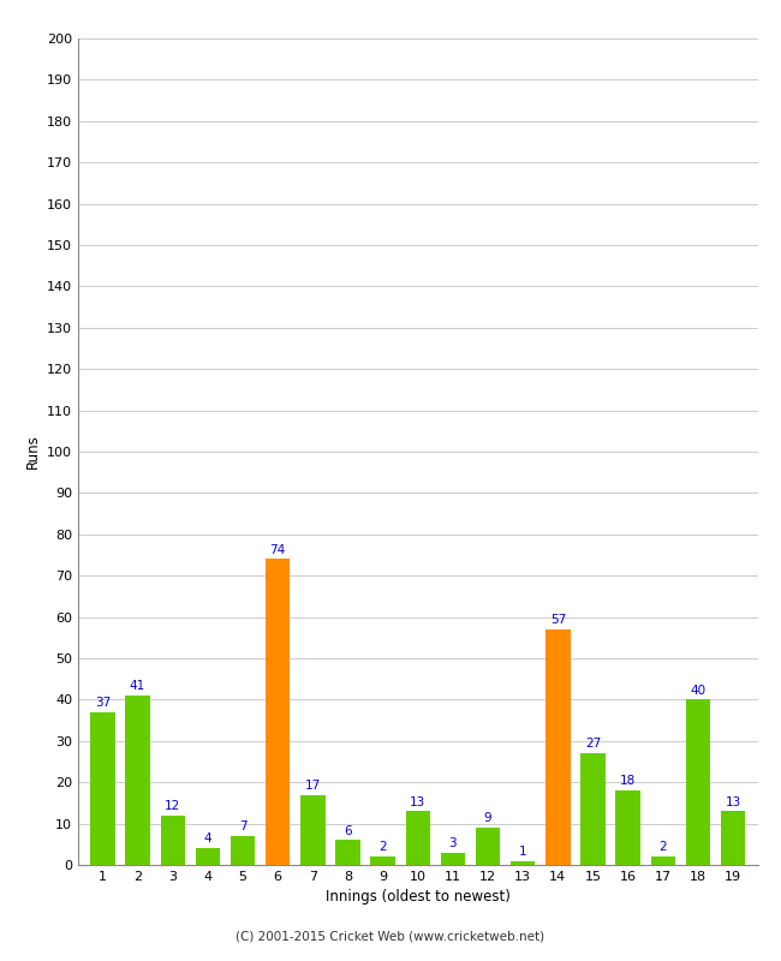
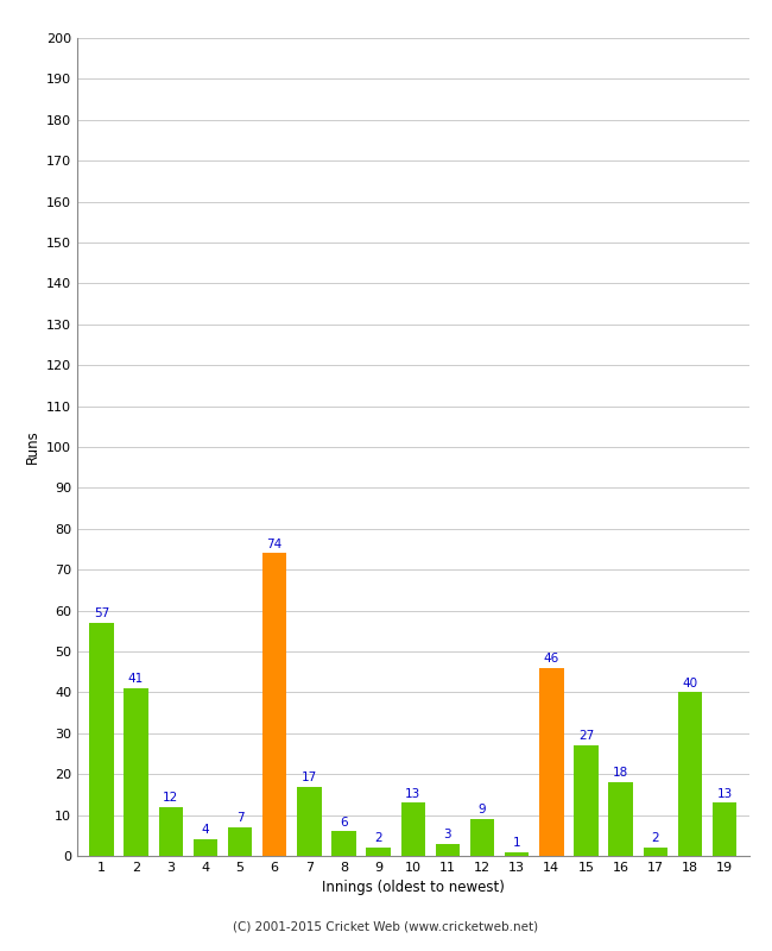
1: 37 -> 57
14: 57 -> 46
